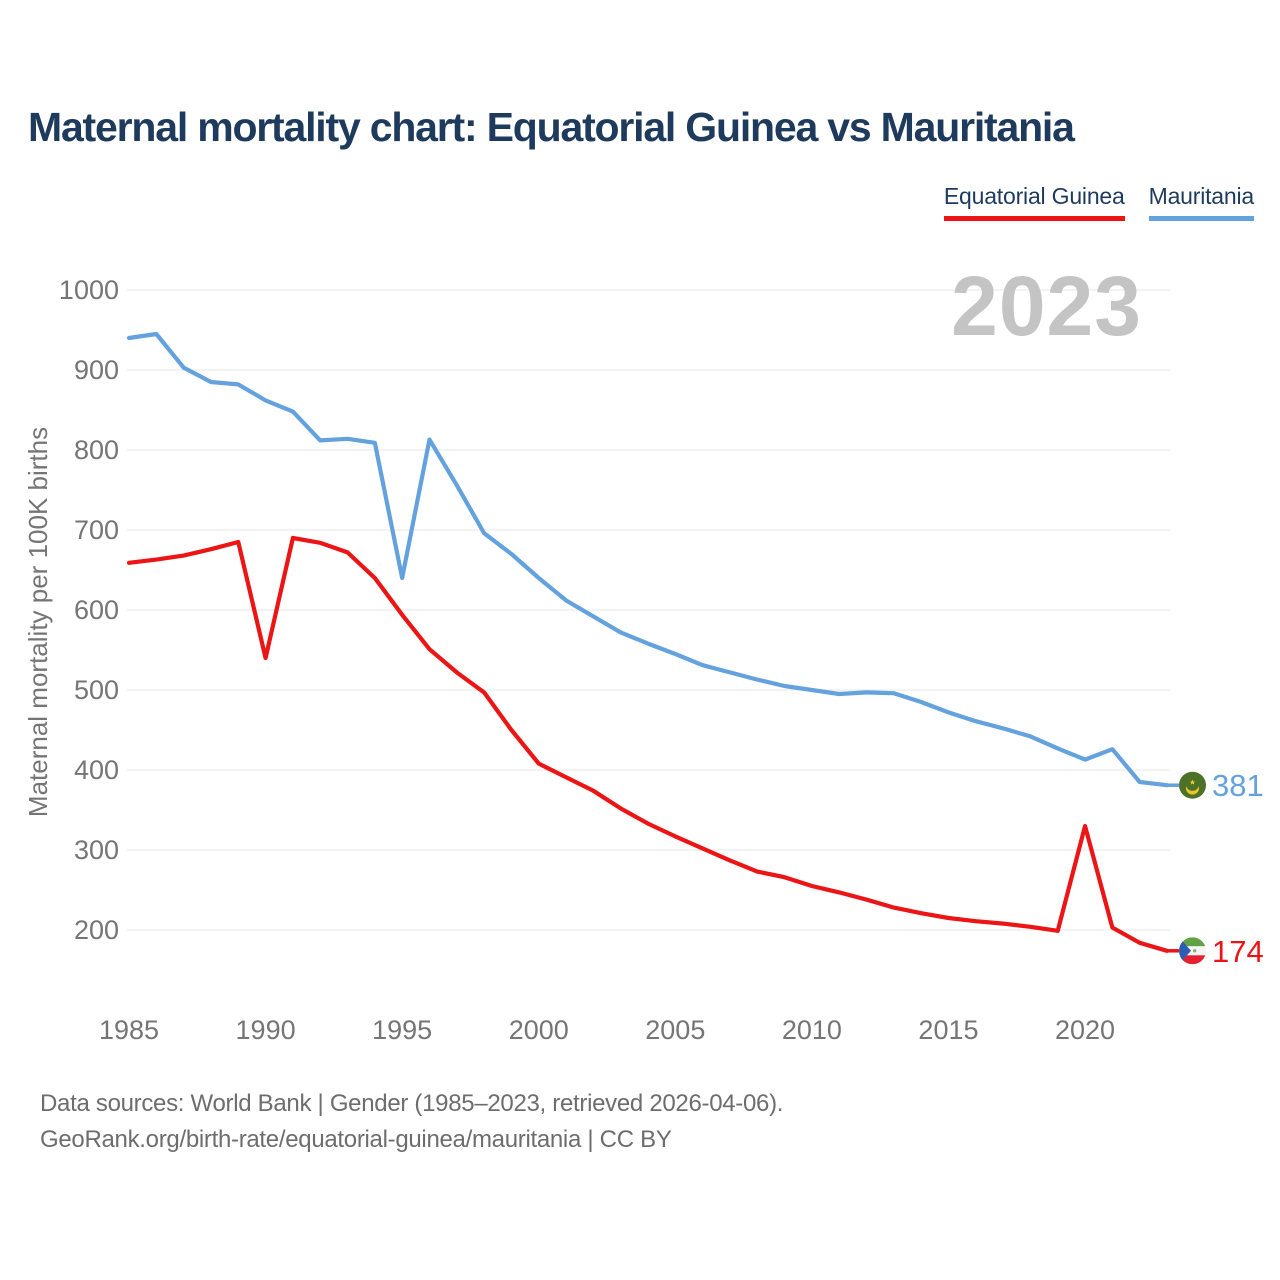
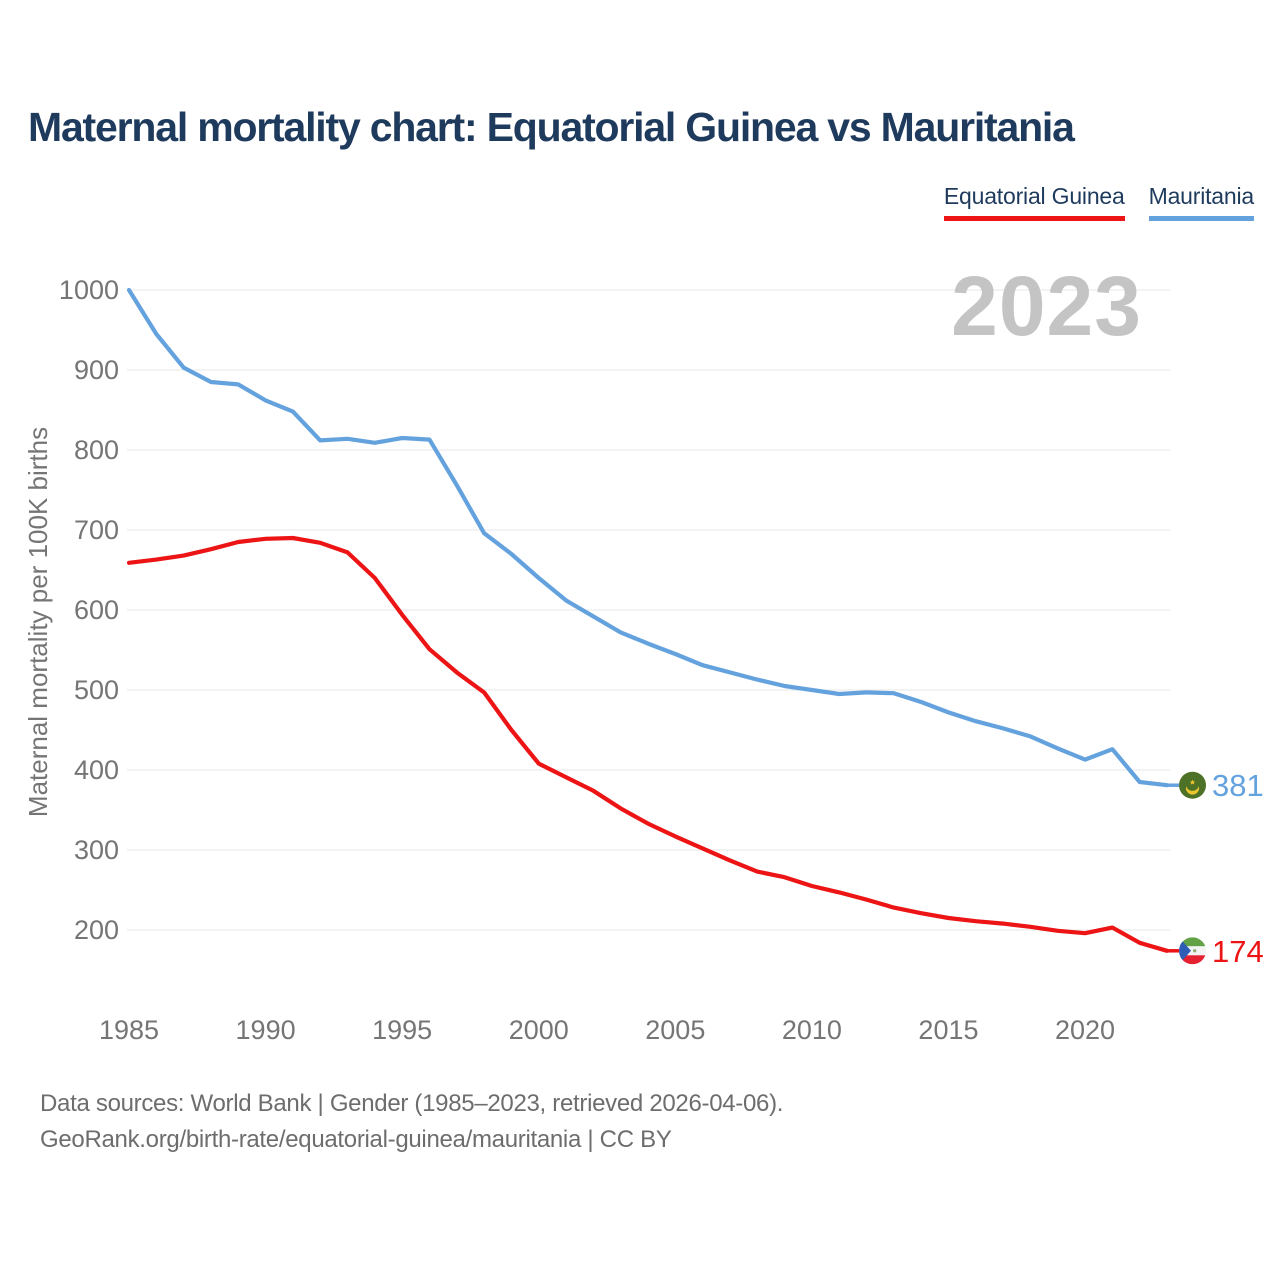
Mauritania/1985: 940 -> 1000
Equatorial Guinea/1990: 540 -> 690
Mauritania/1995: 640 -> 820
Equatorial Guinea/2020: 330 -> 200
